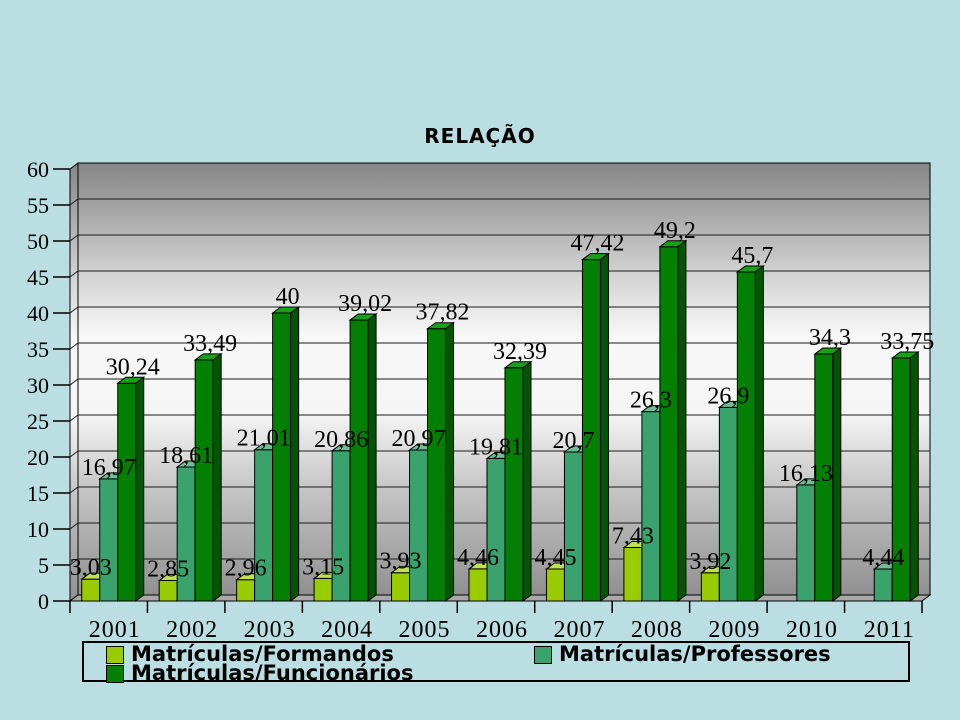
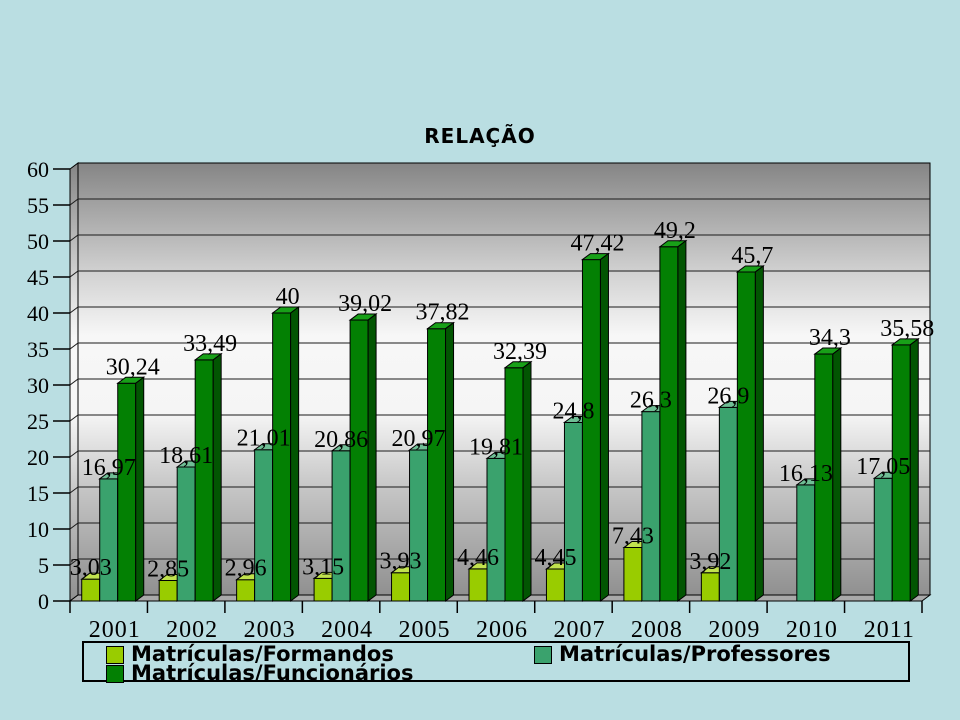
Matrículas/Professores/2007: 20,7 -> 24,8
Matrículas/Professores/2011: 4,44 -> 17,05
Matrículas/Funcionários/2011: 33,75 -> 35,58
